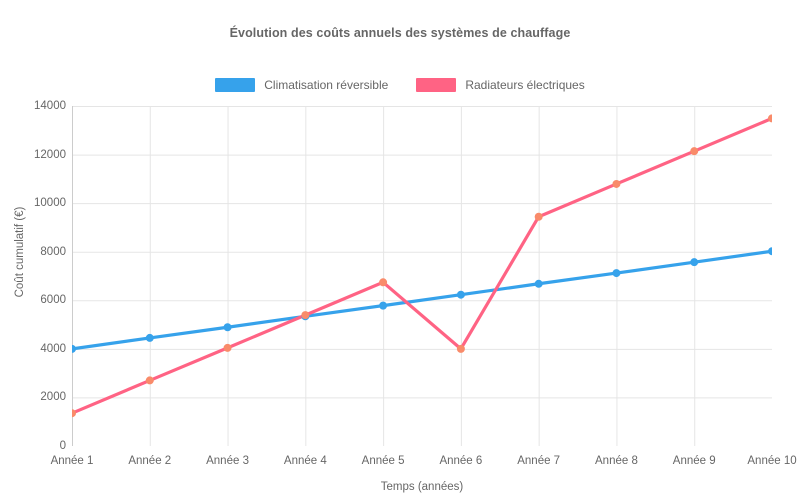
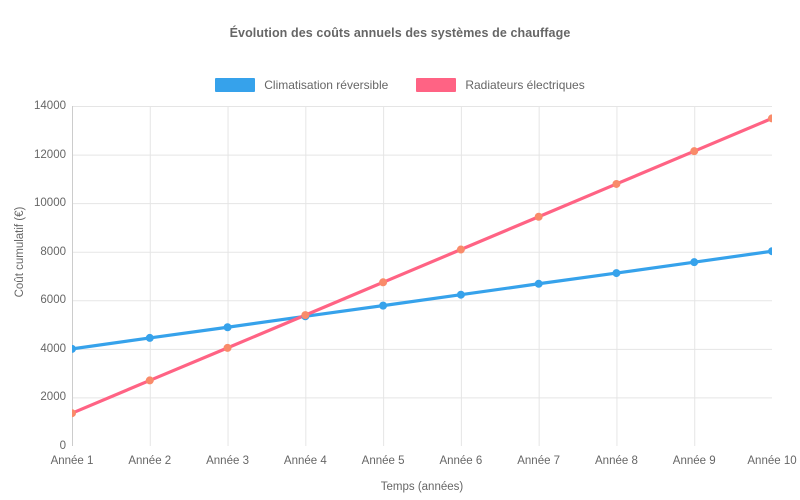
Radiateurs électriques/Année 6: 4000 -> 8100
